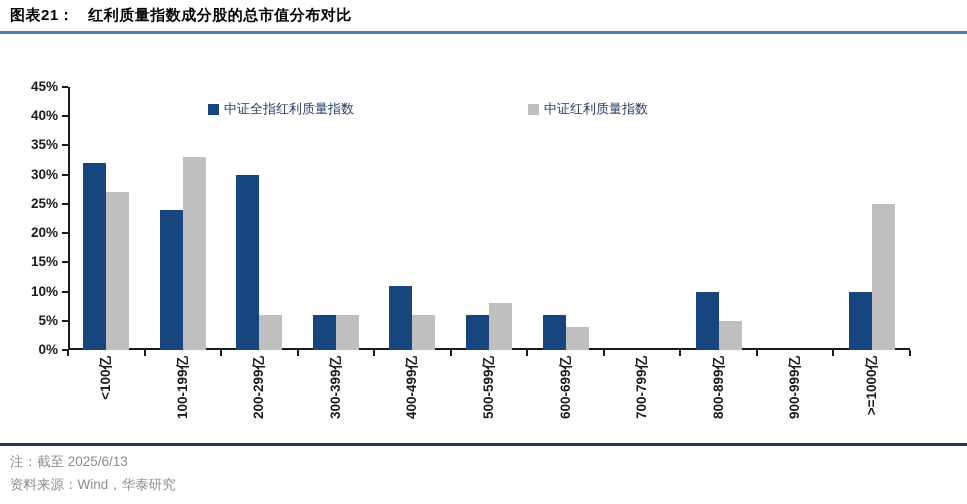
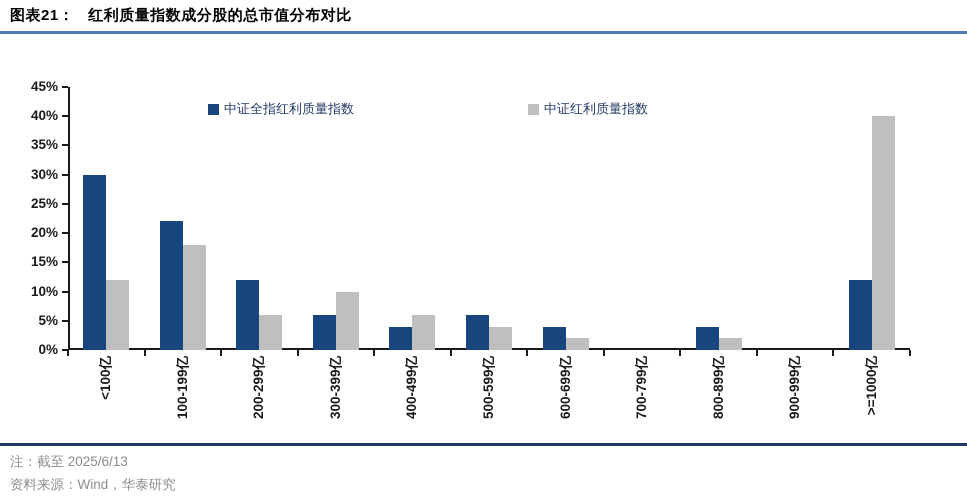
中证全指红利质量指数/<100亿: 32% -> 30%
中证红利质量指数/<100亿: 27% -> 12%
中证全指红利质量指数/100-199亿: 24% -> 22%
中证红利质量指数/100-199亿: 33% -> 18%
中证全指红利质量指数/200-299亿: 30% -> 12%
中证红利质量指数/300-399亿: 6% -> 10%
中证全指红利质量指数/400-499亿: 11% -> 4%
中证红利质量指数/500-599亿: 8% -> 4%
中证全指红利质量指数/600-699亿: 6% -> 4%
中证红利质量指数/600-699亿: 4% -> 2%
中证全指红利质量指数/800-899亿: 10% -> 4%
中证红利质量指数/800-899亿: 5% -> 2%
中证全指红利质量指数/>=1000亿: 10% -> 12%
中证红利质量指数/>=1000亿: 25% -> 40%
